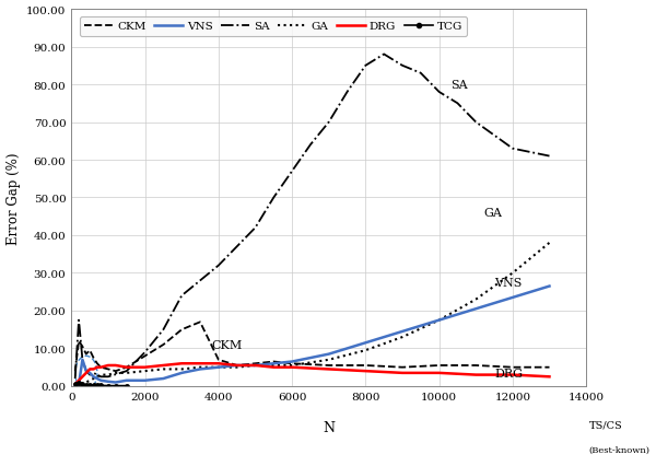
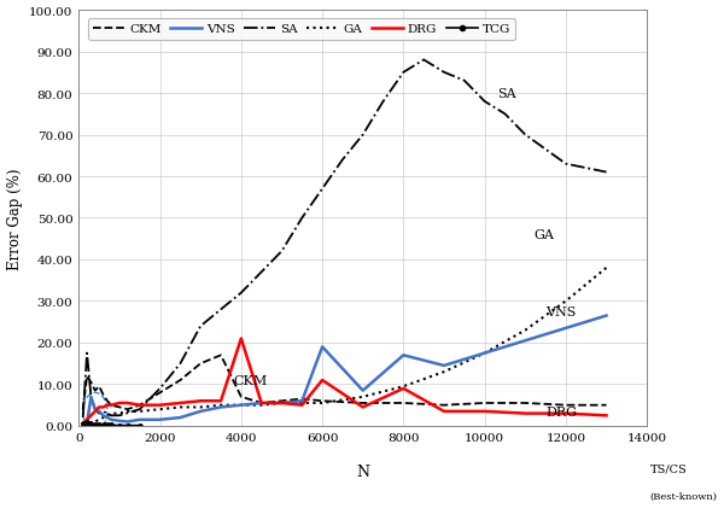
DRG/4000: 6.0 -> 21.0
VNS/6000: 6.5 -> 19.0
DRG/6000: 5.0 -> 11.0
VNS/8000: 11.5 -> 17.0
DRG/8000: 4.0 -> 9.0
